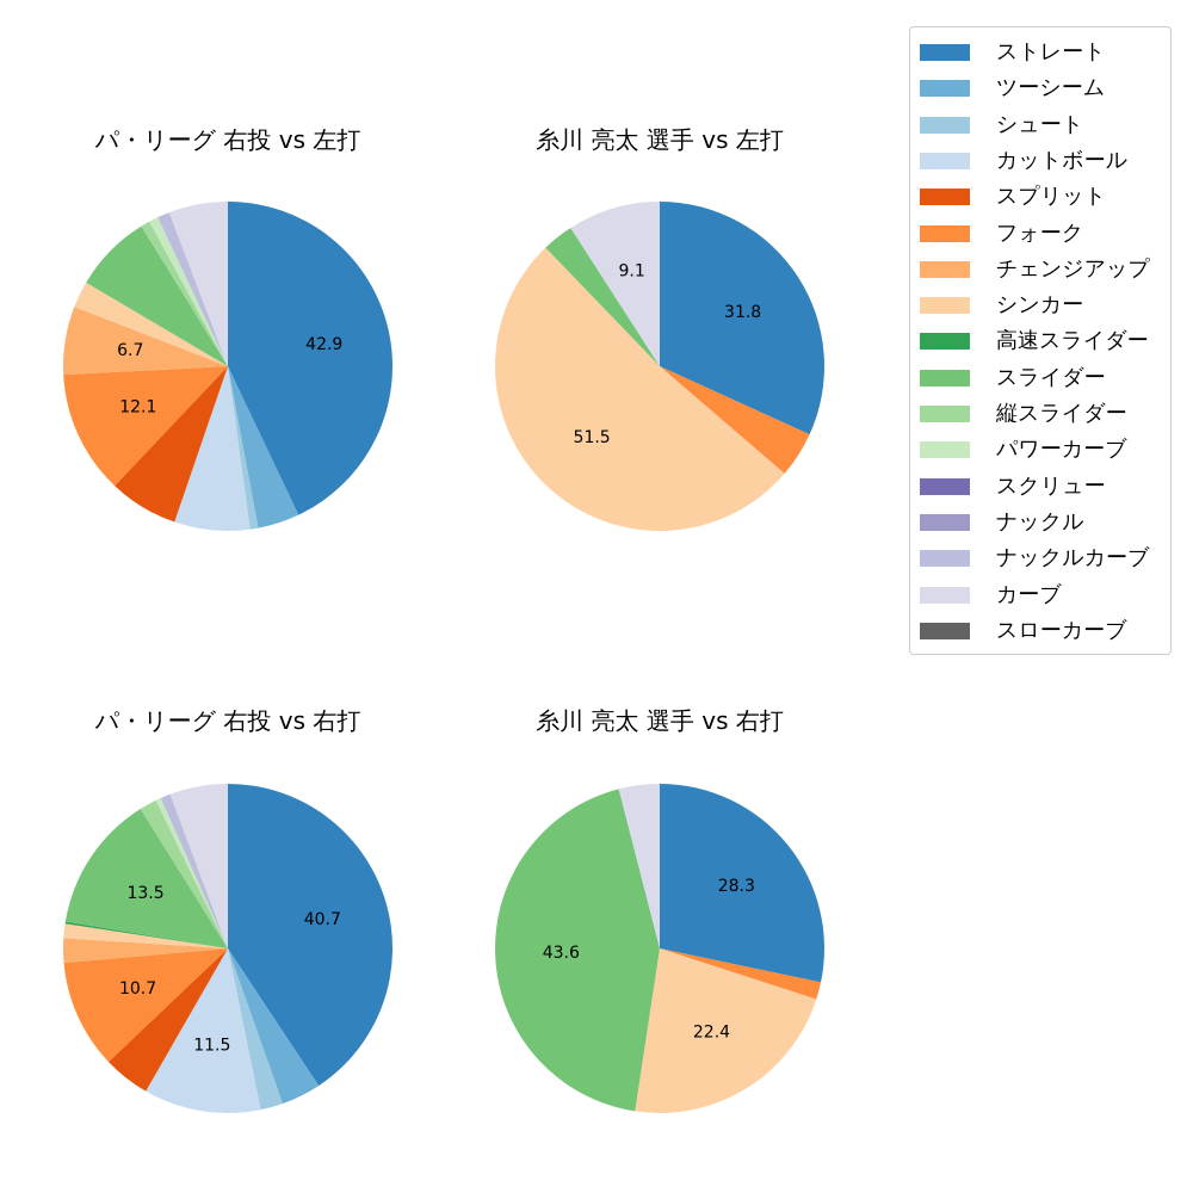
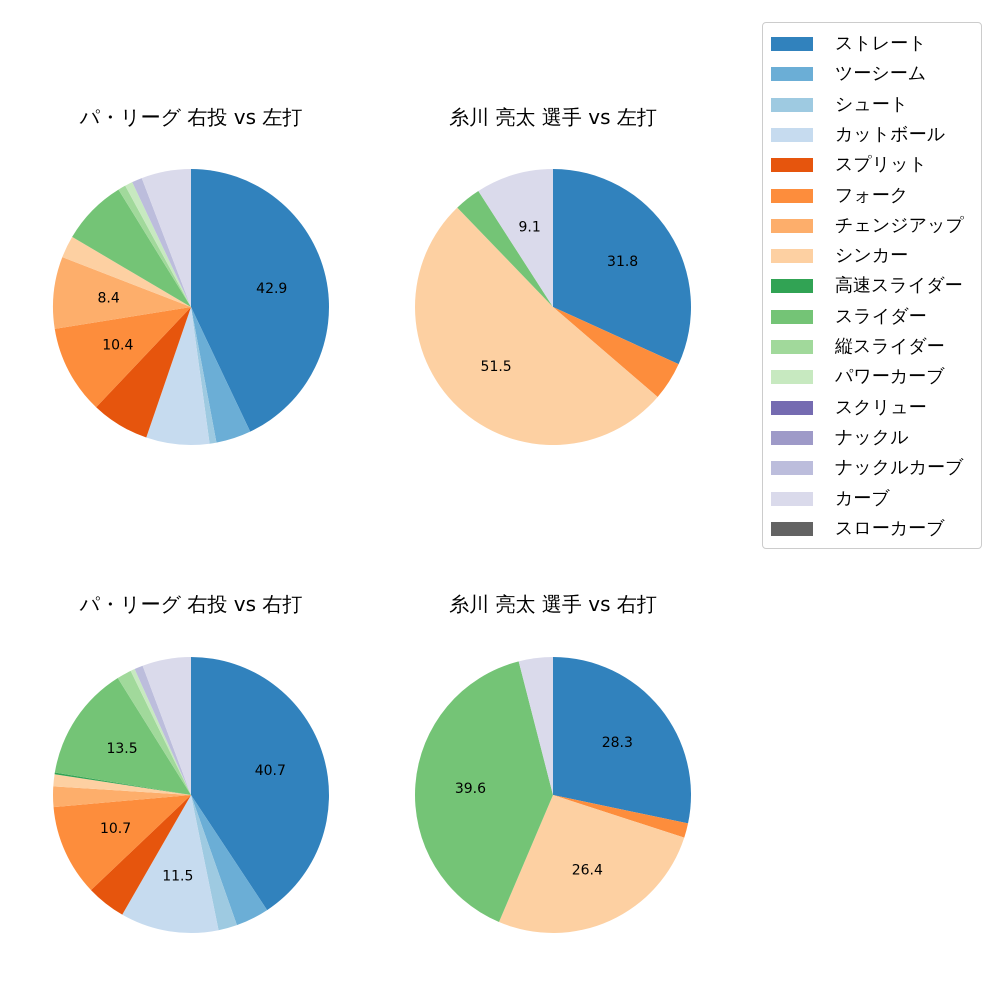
パ・リーグ 右投 vs 左打/フォーク: 12.1 -> 10.4
パ・リーグ 右投 vs 左打/チェンジアップ: 6.7 -> 8.4
糸川 亮太 選手 vs 右打/シンカー: 22.4 -> 26.4
糸川 亮太 選手 vs 右打/スライダー: 43.6 -> 39.6
